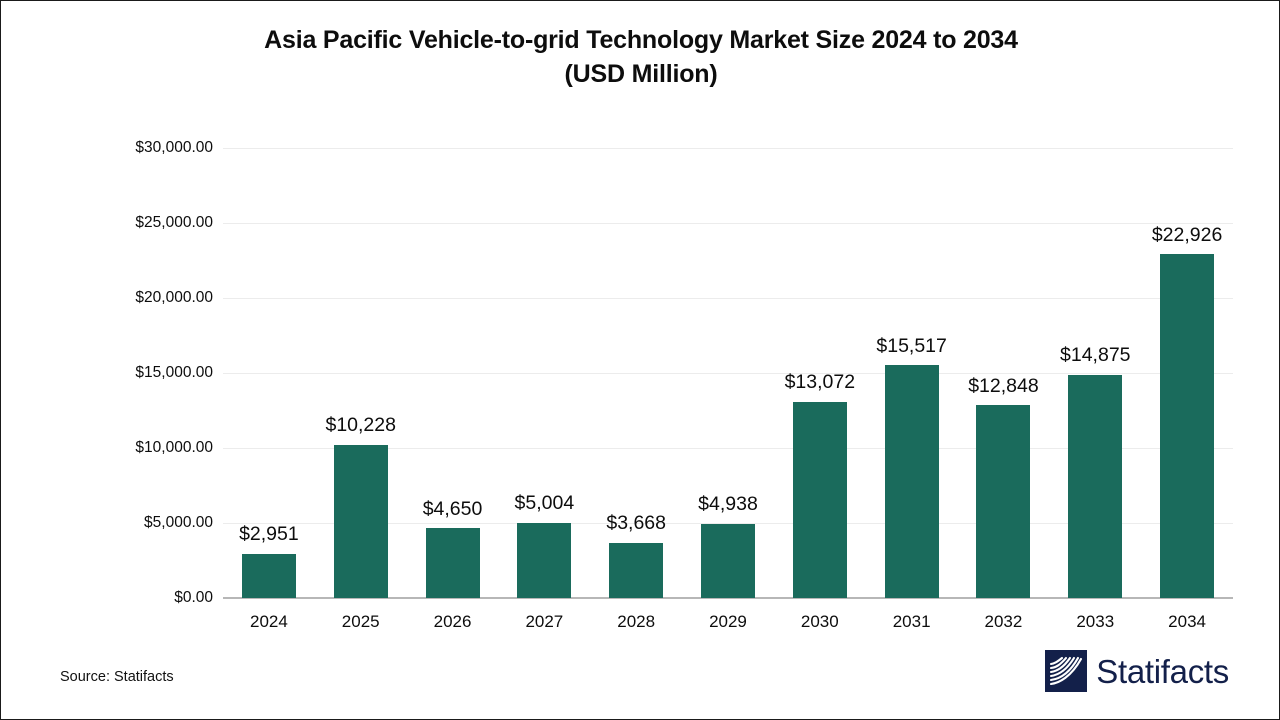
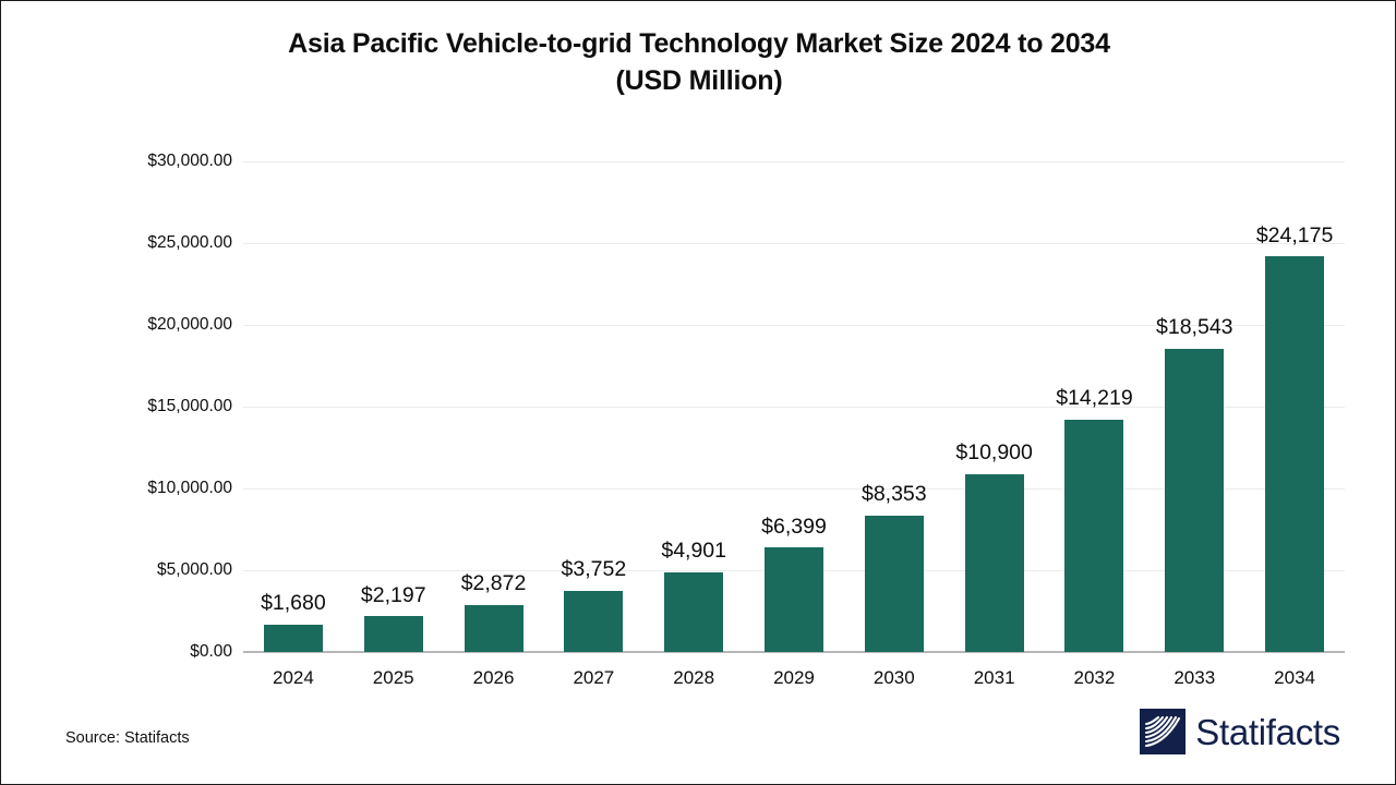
2024: $2,951 -> $1,680
2025: $10,228 -> $2,197
2026: $4,650 -> $2,872
2027: $5,004 -> $3,752
2028: $3,668 -> $4,901
2029: $4,938 -> $6,399
2030: $13,072 -> $8,353
2031: $15,517 -> $10,900
2032: $12,848 -> $14,219
2033: $14,875 -> $18,543
2034: $22,926 -> $24,175
